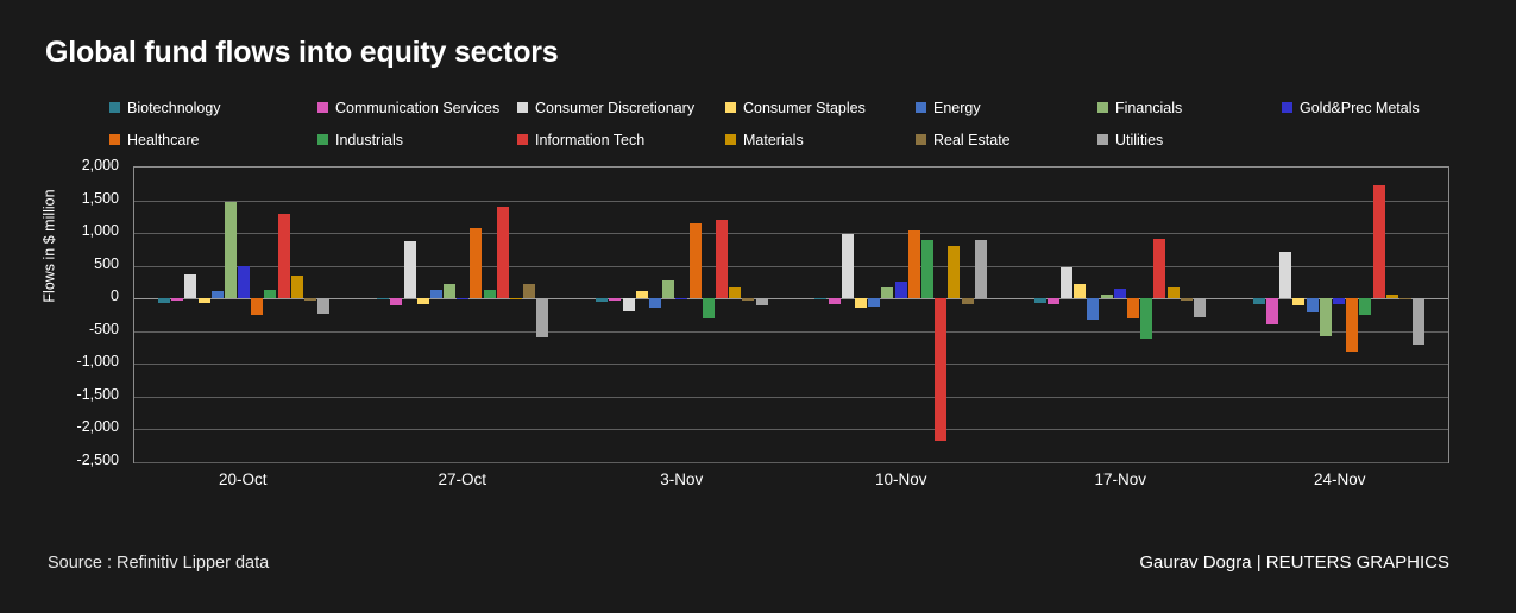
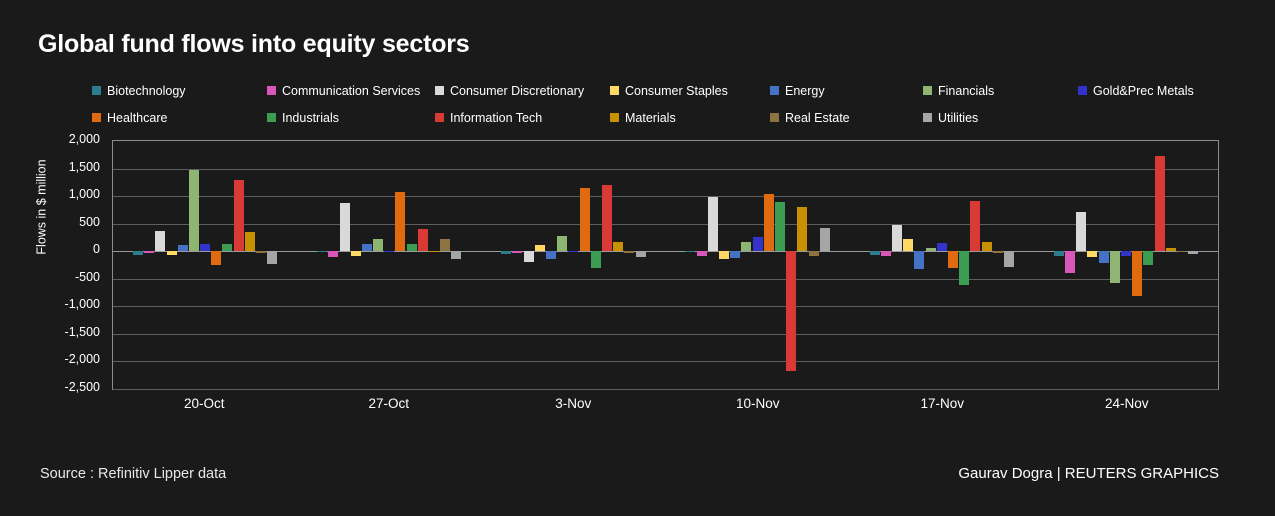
Gold&Prec Metals/20-Oct: 500 -> 100
Information Tech/27-Oct: 1400 -> 400
Utilities/27-Oct: -600 -> -100
Utilities/10-Nov: 900 -> 400
Utilities/24-Nov: -700 -> -100
